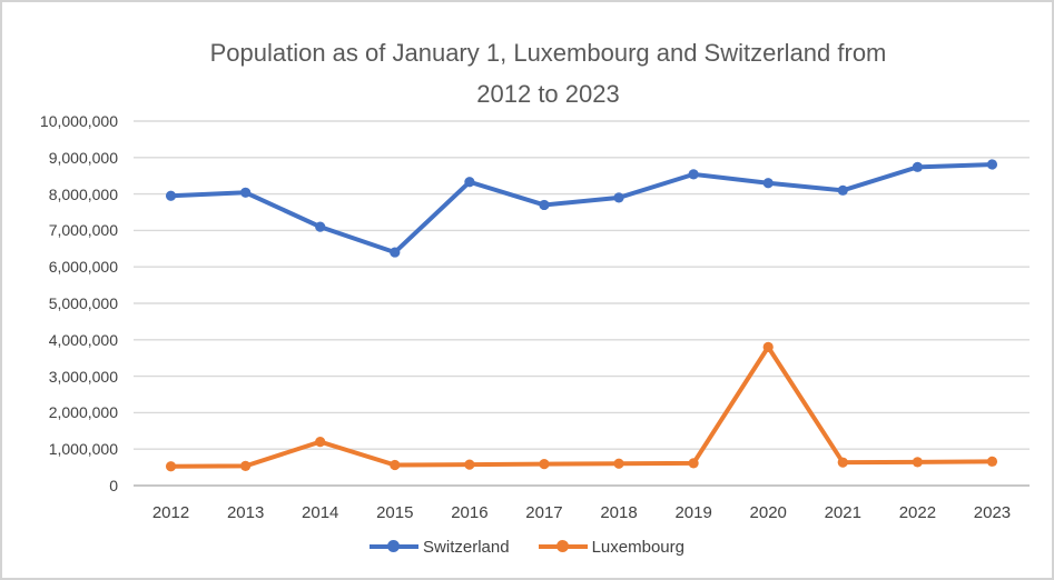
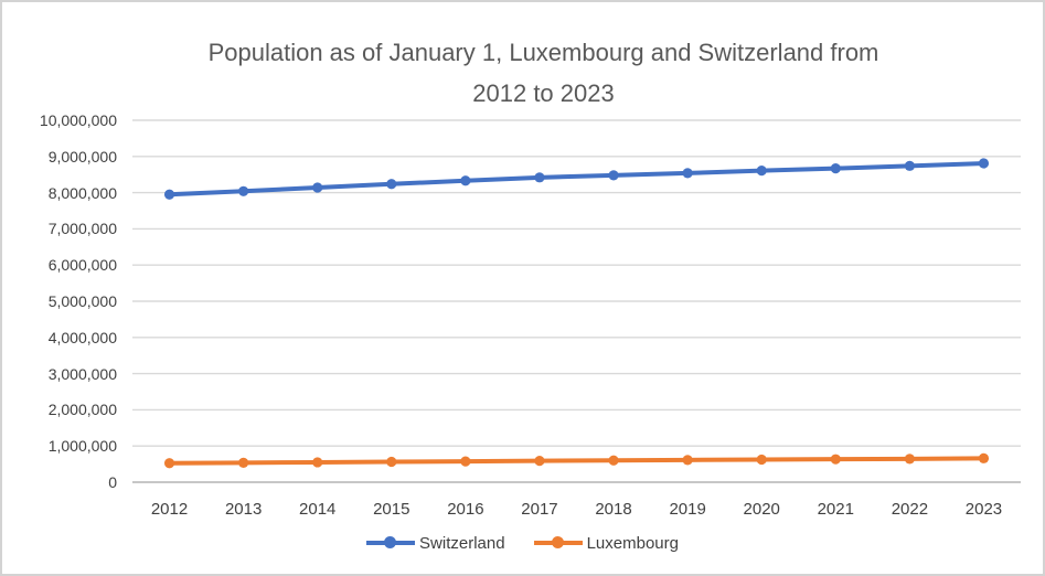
Switzerland/2014: 7100000 -> 8100000
Luxembourg/2014: 1200000 -> 600000
Switzerland/2015: 6400000 -> 8200000
Switzerland/2017: 7700000 -> 8400000
Switzerland/2018: 7900000 -> 8500000
Switzerland/2020: 8300000 -> 8600000
Luxembourg/2020: 3800000 -> 600000
Switzerland/2021: 8100000 -> 8700000
